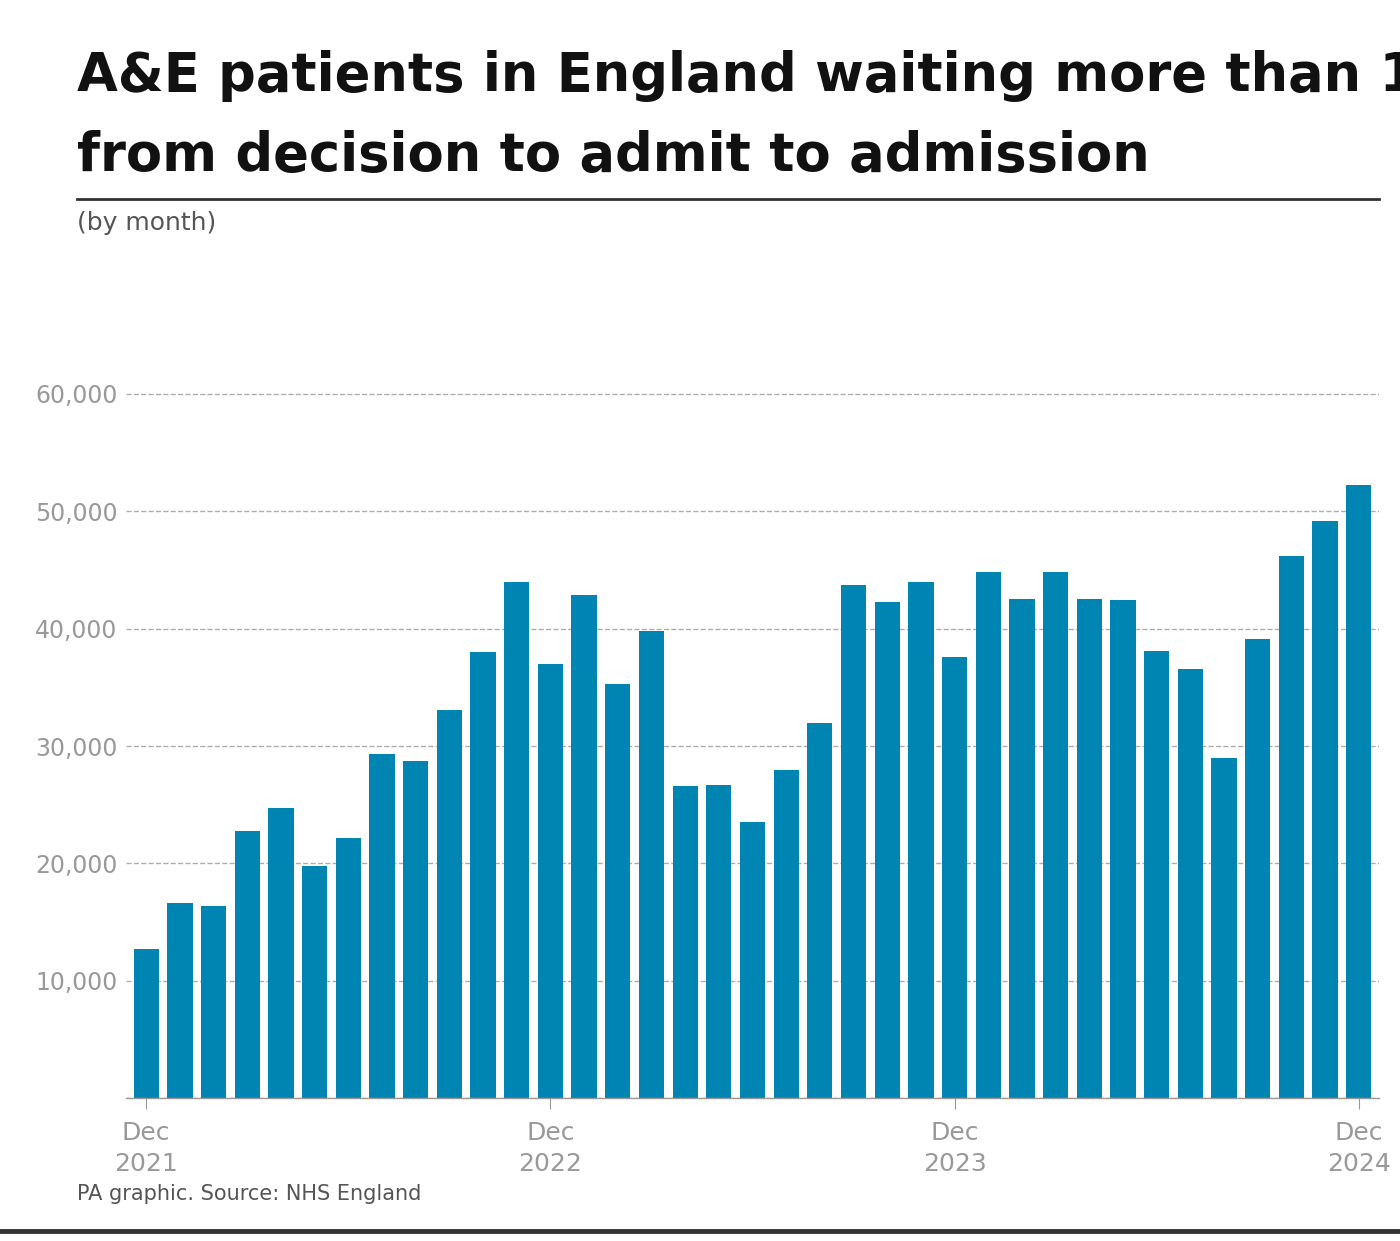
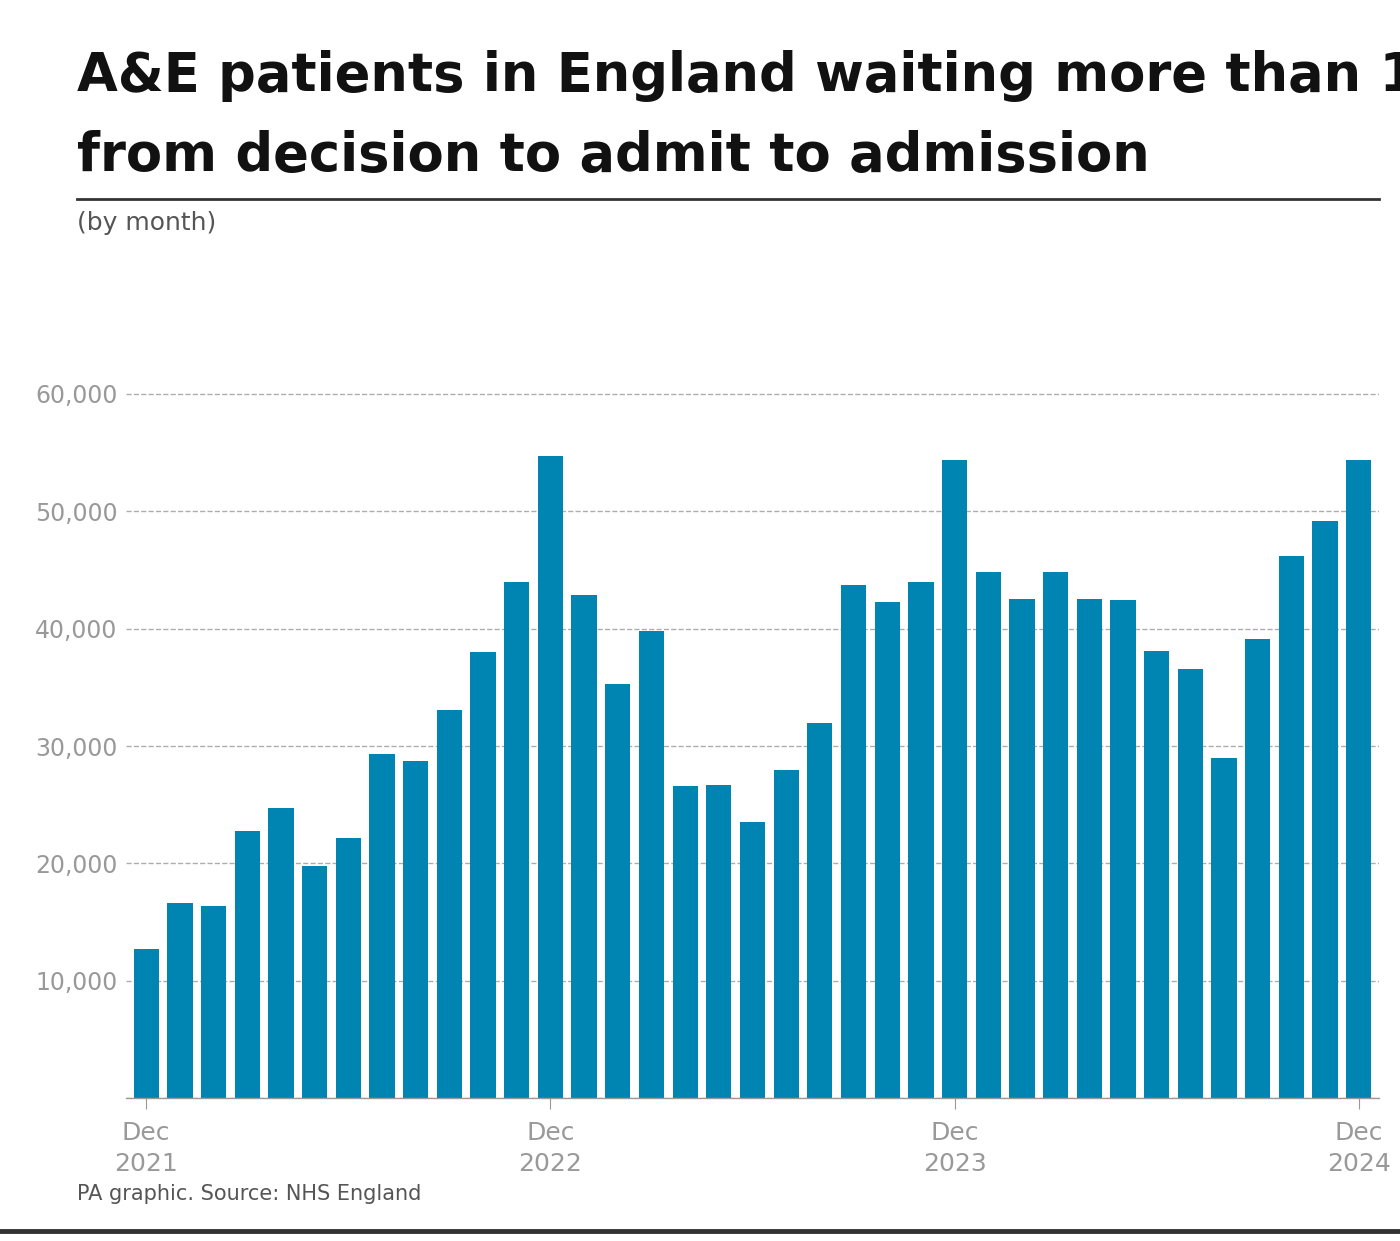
Dec 2022: 37,000 -> 54,700
Dec 2023: 37,600 -> 54,400
Dec 2024: 52,200 -> 54,400
